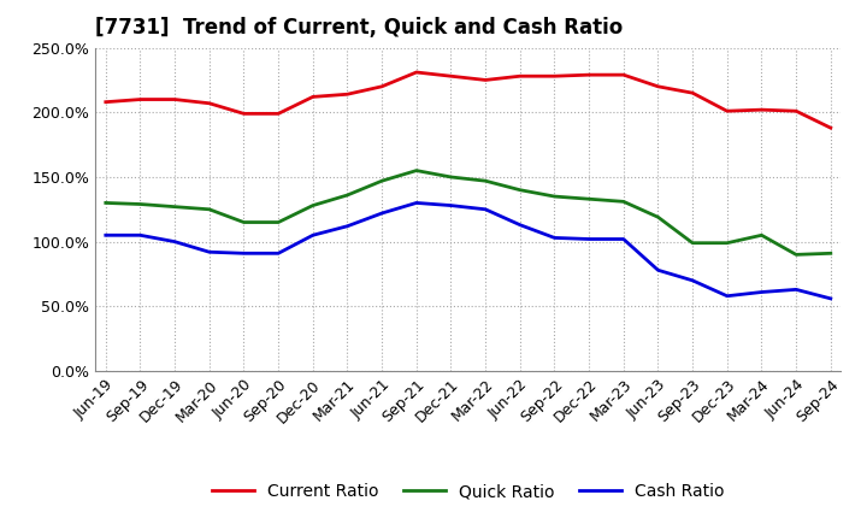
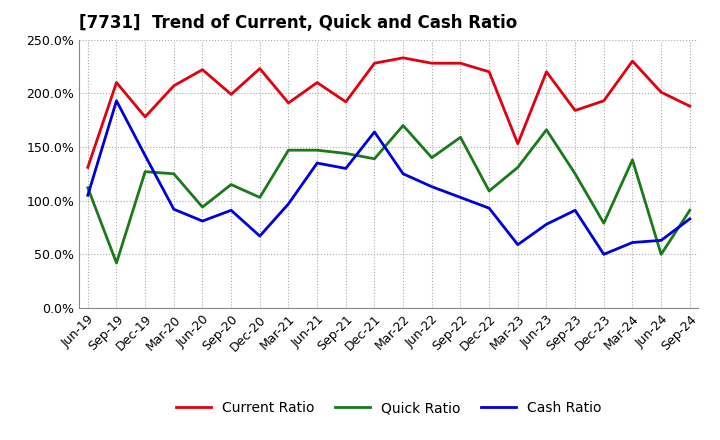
Current Ratio/Jun-19: 208% -> 131%
Quick Ratio/Jun-19: 130% -> 112%
Quick Ratio/Sep-19: 129% -> 42%
Cash Ratio/Sep-19: 105% -> 193%
Current Ratio/Dec-19: 210% -> 178%
Cash Ratio/Dec-19: 100% -> 142%
Current Ratio/Jun-20: 199% -> 222%
Quick Ratio/Jun-20: 115% -> 94%
Cash Ratio/Jun-20: 91% -> 81%
Current Ratio/Dec-20: 212% -> 223%
Quick Ratio/Dec-20: 128% -> 103%
Cash Ratio/Dec-20: 105% -> 67%
Current Ratio/Mar-21: 214% -> 191%
Quick Ratio/Mar-21: 136% -> 147%
Cash Ratio/Mar-21: 112% -> 97%
Current Ratio/Jun-21: 220% -> 210%
Cash Ratio/Jun-21: 122% -> 135%
Current Ratio/Sep-21: 231% -> 192%
Quick Ratio/Sep-21: 155% -> 144%
Quick Ratio/Dec-21: 150% -> 139%
Cash Ratio/Dec-21: 128% -> 164%
Current Ratio/Mar-22: 225% -> 233%
Quick Ratio/Mar-22: 147% -> 170%
Quick Ratio/Sep-22: 135% -> 159%
Current Ratio/Dec-22: 229% -> 220%
Quick Ratio/Dec-22: 133% -> 109%
Cash Ratio/Dec-22: 102% -> 93%
Current Ratio/Mar-23: 229% -> 153%
Cash Ratio/Mar-23: 102% -> 59%
Quick Ratio/Jun-23: 119% -> 166%
Current Ratio/Sep-23: 215% -> 184%
Quick Ratio/Sep-23: 99% -> 125%
Cash Ratio/Sep-23: 70% -> 91%
Current Ratio/Dec-23: 201% -> 193%
Quick Ratio/Dec-23: 99% -> 79%
Cash Ratio/Dec-23: 58% -> 50%
Current Ratio/Mar-24: 202% -> 230%
Quick Ratio/Mar-24: 105% -> 138%
Quick Ratio/Jun-24: 90% -> 50%
Cash Ratio/Sep-24: 56% -> 83%
